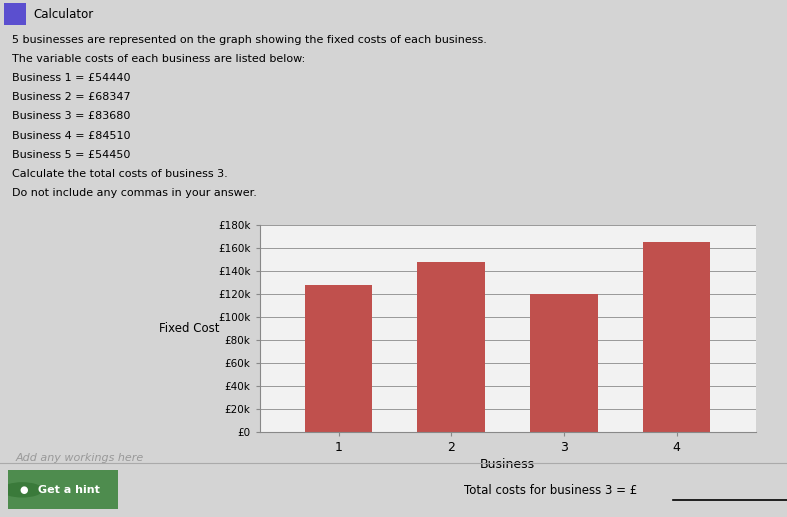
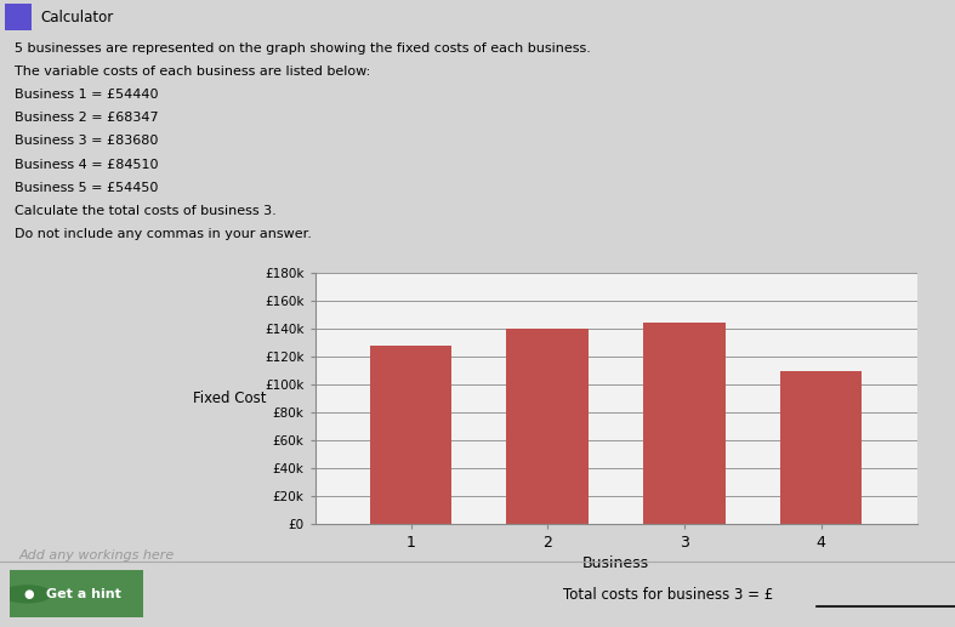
2: £148k -> £140k
3: £120k -> £144k
4: £165k -> £109k
